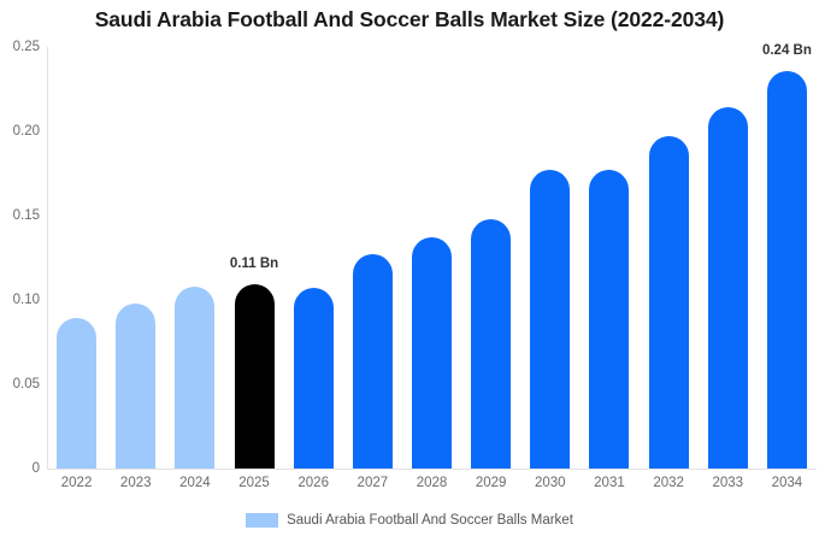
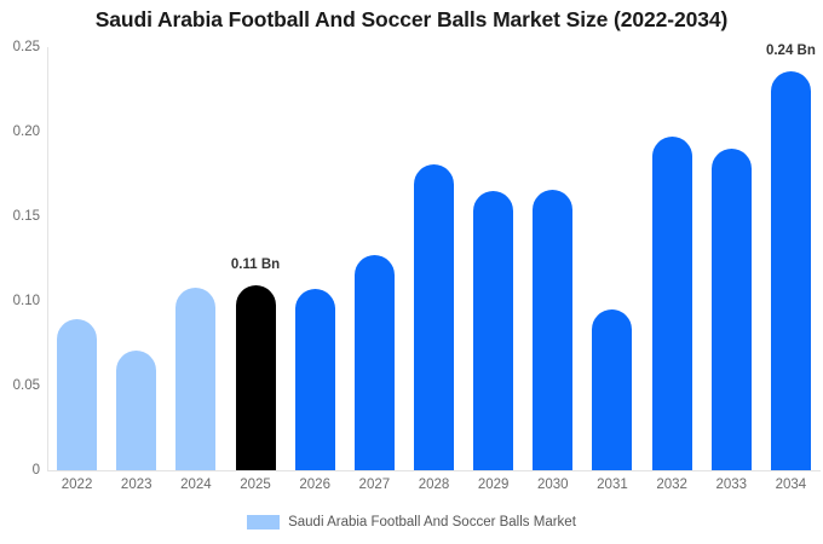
2023: 0.098 -> 0.071
2028: 0.137 -> 0.181
2029: 0.148 -> 0.165
2030: 0.177 -> 0.166
2031: 0.177 -> 0.095
2033: 0.214 -> 0.190
